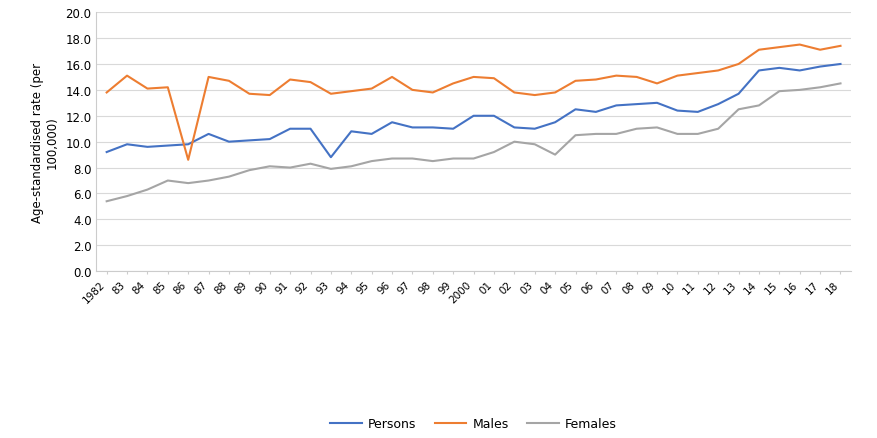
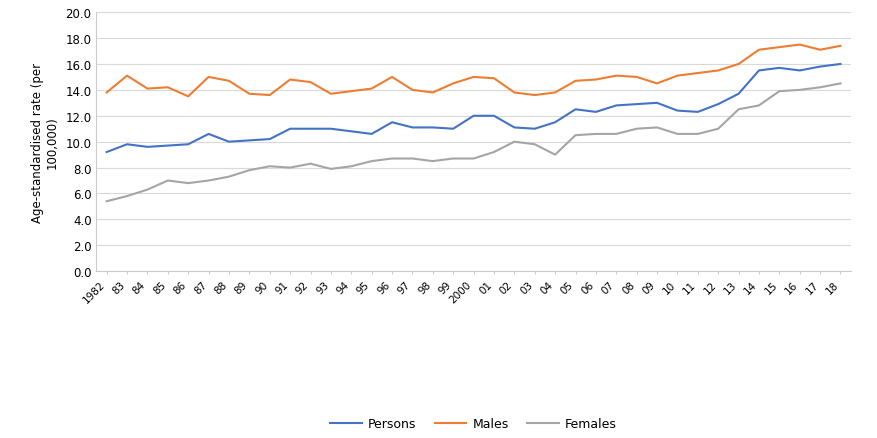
Males/86: 8.6 -> 13.5
Persons/93: 8.8 -> 11.0
